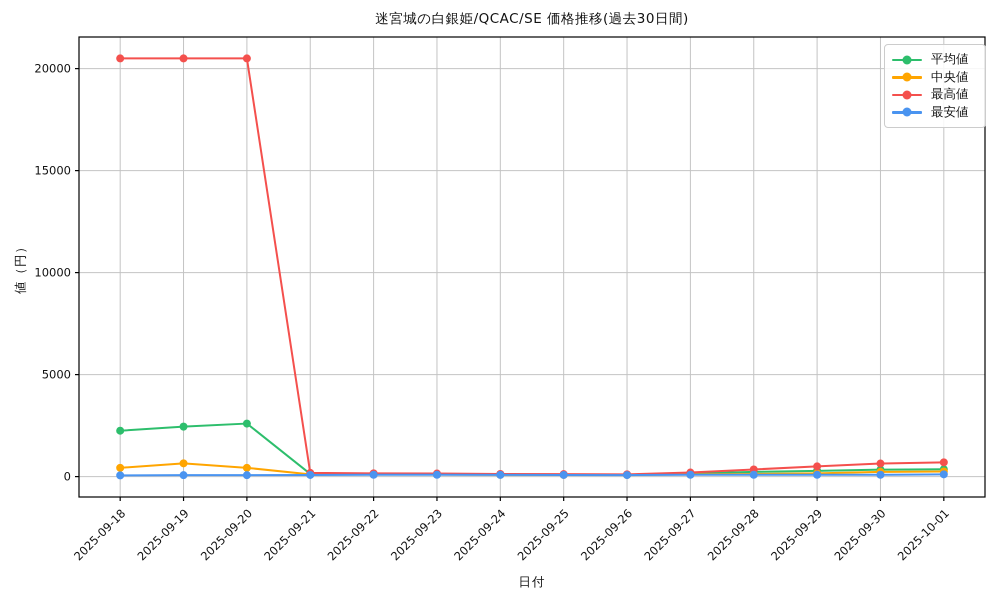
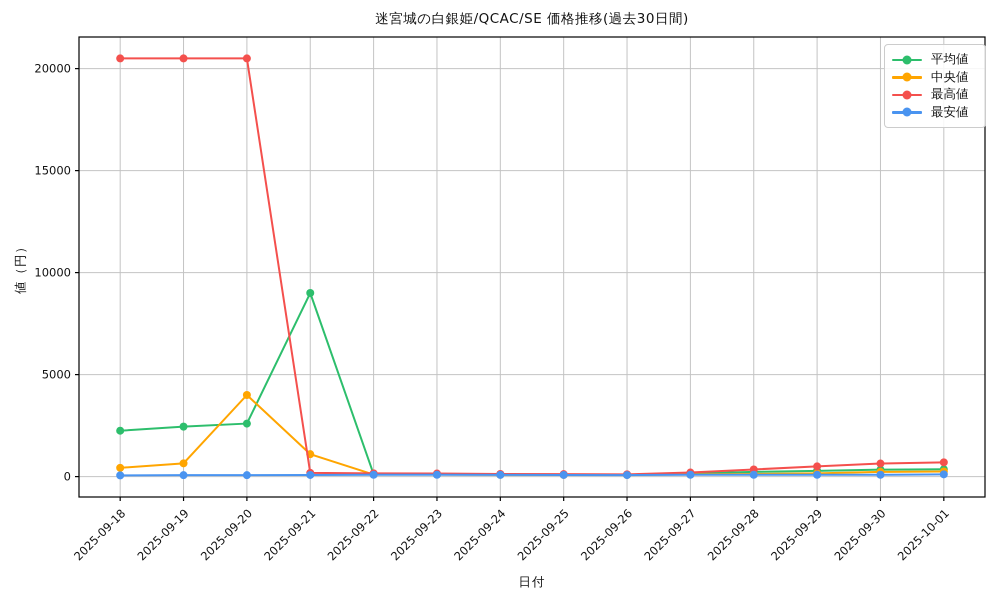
中央値/2025-09-20: 400 -> 4000
平均値/2025-09-21: 100 -> 9000
中央値/2025-09-21: 100 -> 1100
